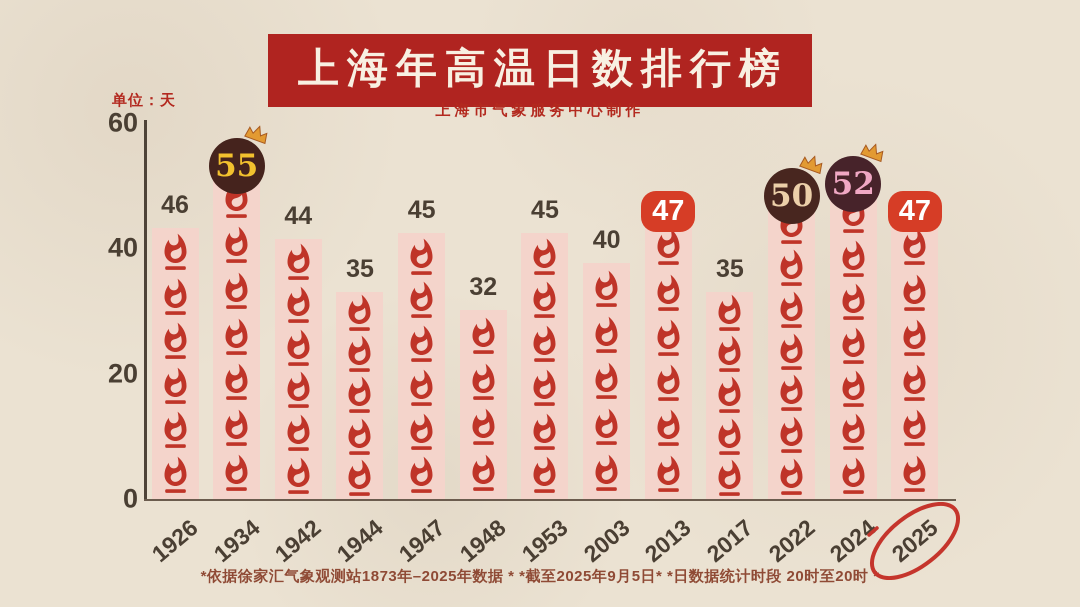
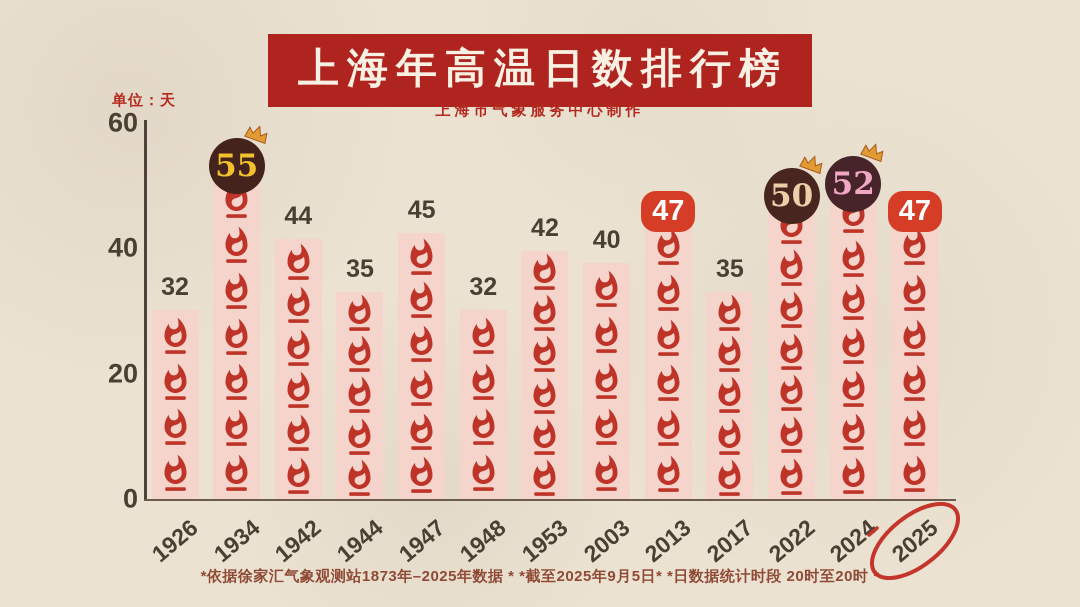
1926: 46 -> 32
1953: 45 -> 42
